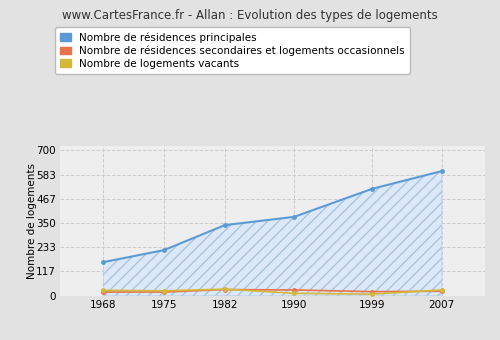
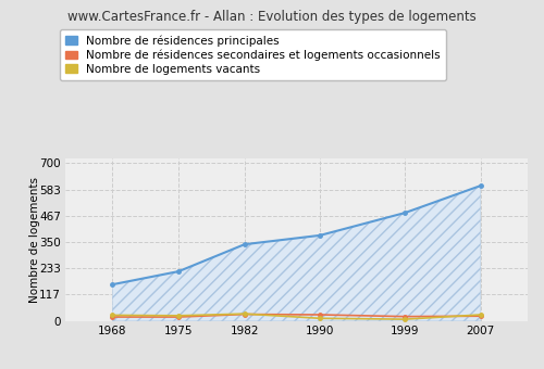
Nombre de résidences principales/1999: 515 -> 480
